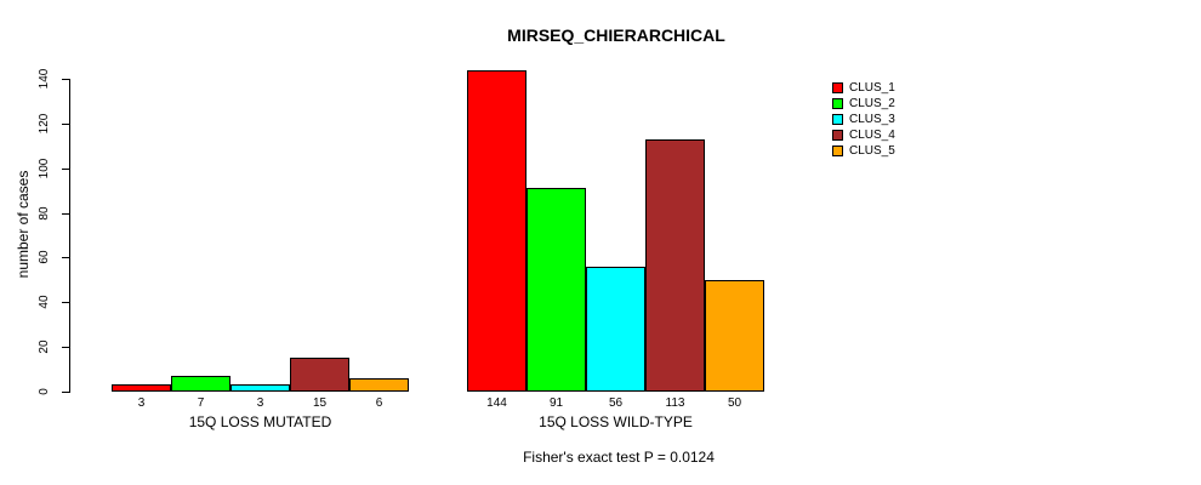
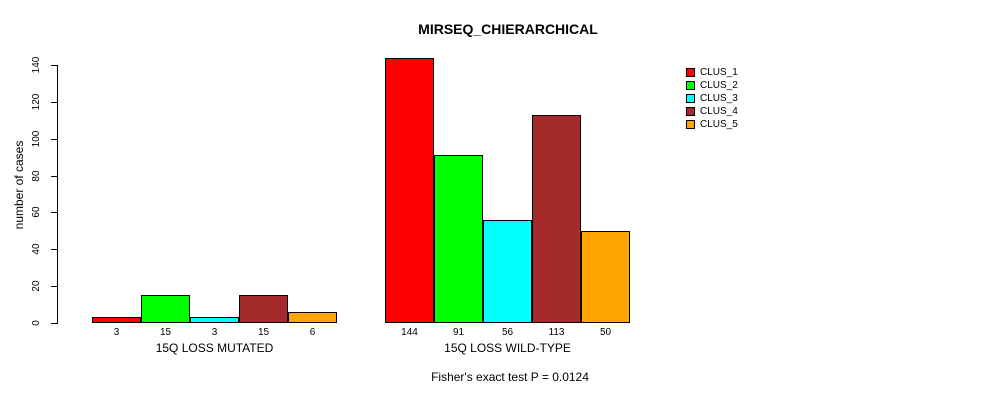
CLUS_2/15Q LOSS MUTATED: 7 -> 15
